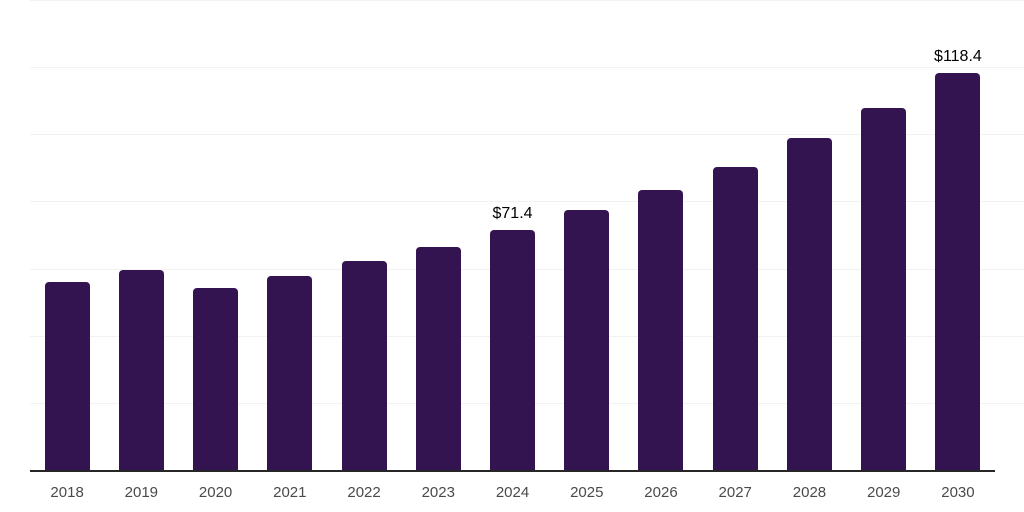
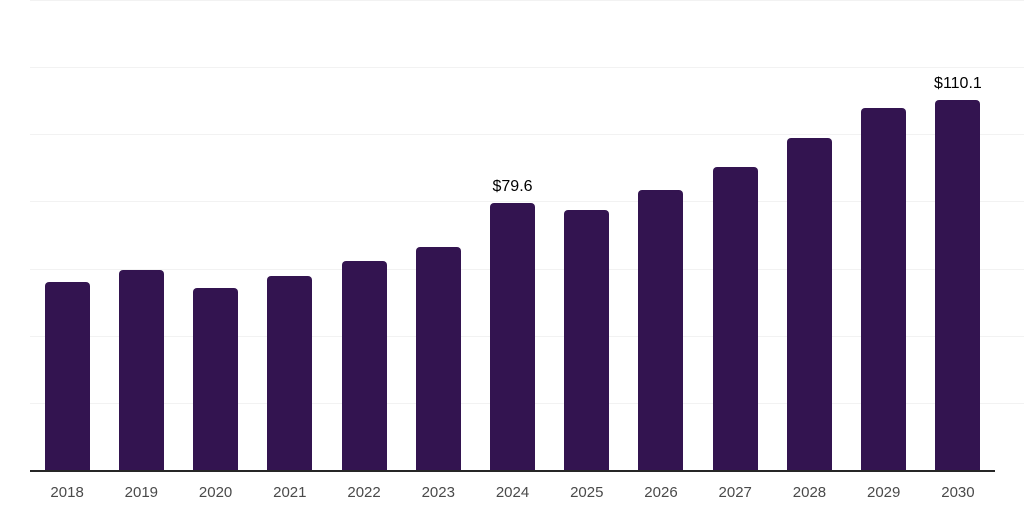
2024: $71.4 -> $79.6
2030: $118.4 -> $110.1
